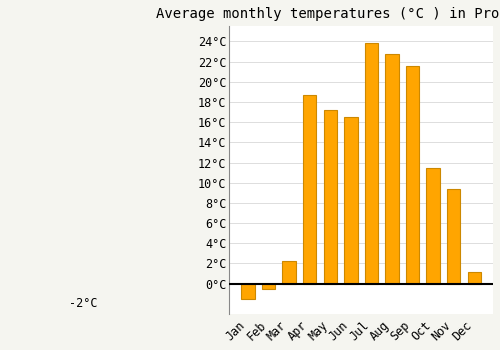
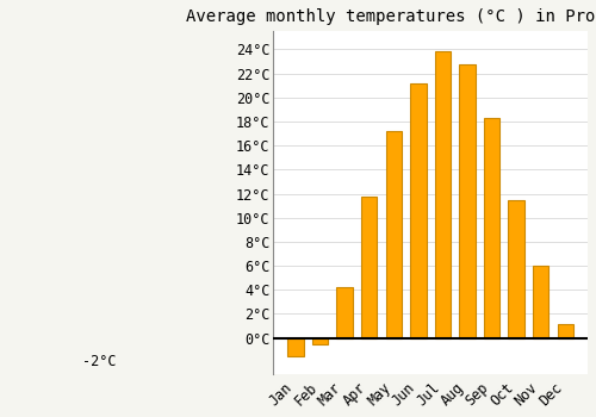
Mar: 2.2°C -> 4.2°C
Apr: 18.7°C -> 11.8°C
Jun: 16.5°C -> 21.2°C
Sep: 21.6°C -> 18.3°C
Nov: 9.4°C -> 6.0°C
